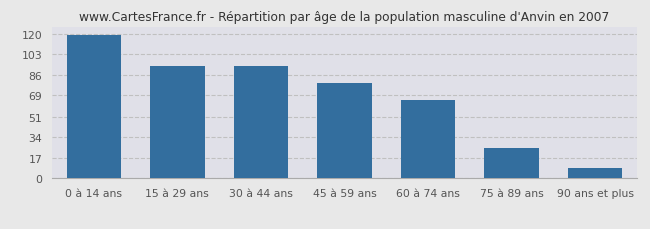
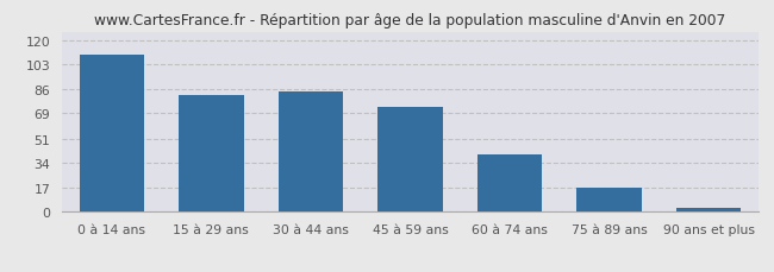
0 à 14 ans: 119 -> 110
15 à 29 ans: 93 -> 82
30 à 44 ans: 93 -> 84
45 à 59 ans: 79 -> 73
60 à 74 ans: 65 -> 40
75 à 89 ans: 25 -> 17
90 ans et plus: 9 -> 3
